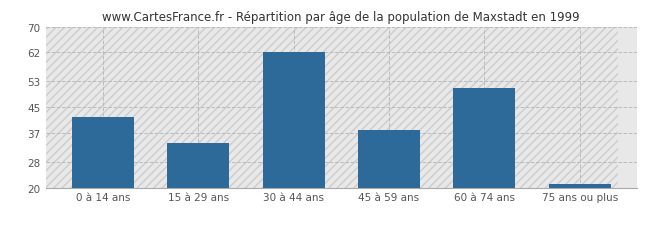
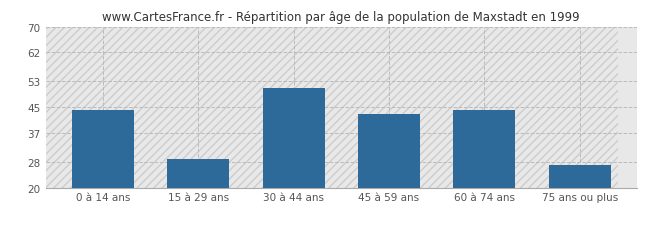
0 à 14 ans: 42 -> 44
15 à 29 ans: 34 -> 29
30 à 44 ans: 62 -> 51
45 à 59 ans: 38 -> 43
60 à 74 ans: 51 -> 44
75 ans ou plus: 21 -> 27
